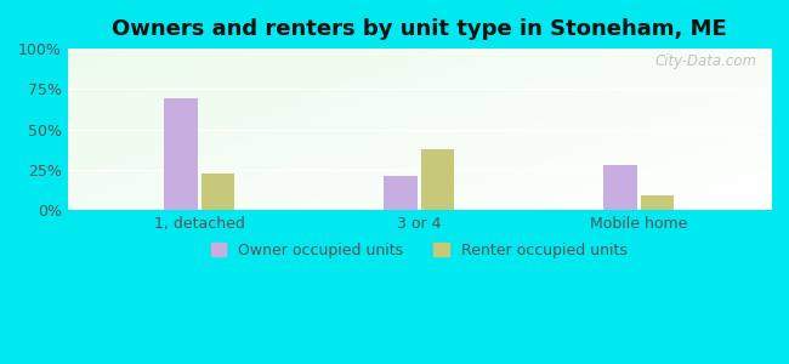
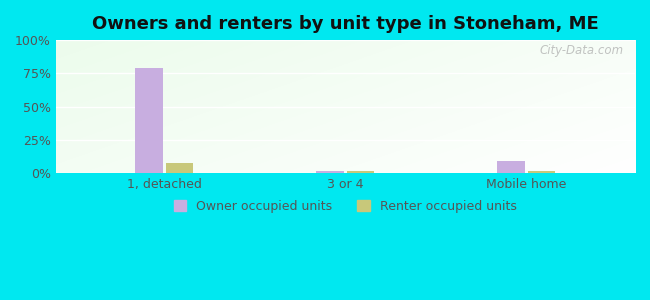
Owner occupied units/1, detached: 69% -> 79%
Renter occupied units/1, detached: 23% -> 8%
Owner occupied units/3 or 4: 21% -> 2%
Renter occupied units/3 or 4: 38% -> 2%
Owner occupied units/Mobile home: 28% -> 9%
Renter occupied units/Mobile home: 9% -> 2%
